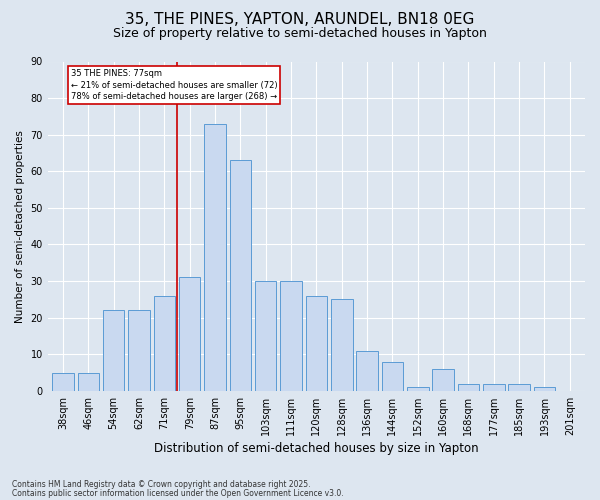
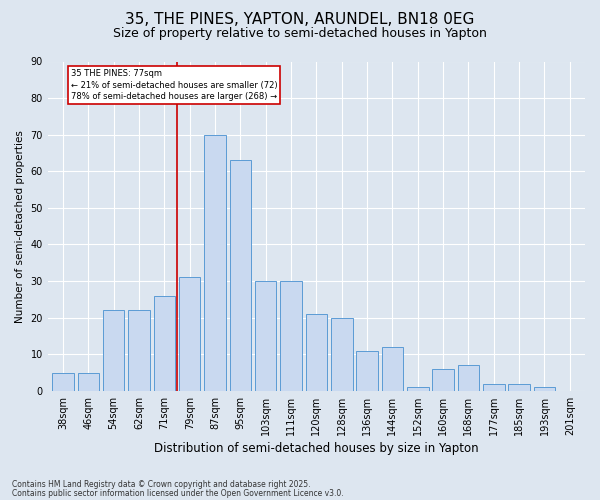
87sqm: 73 -> 70
120sqm: 26 -> 21
128sqm: 25 -> 20
144sqm: 8 -> 12
168sqm: 2 -> 7
